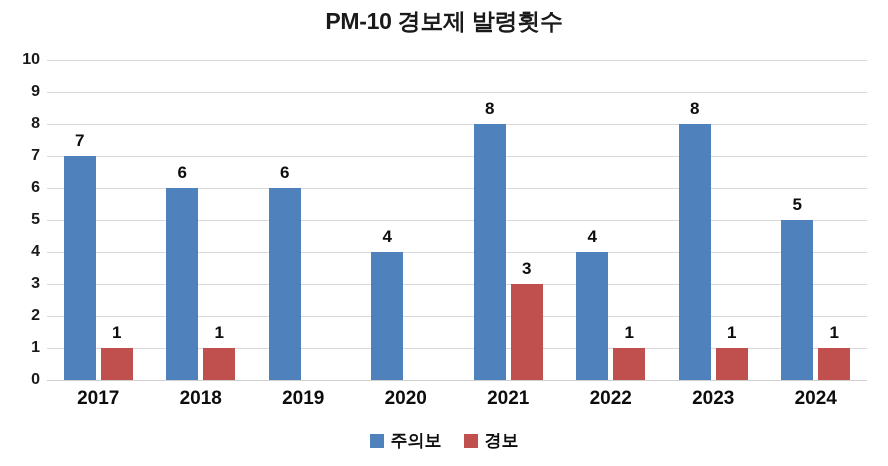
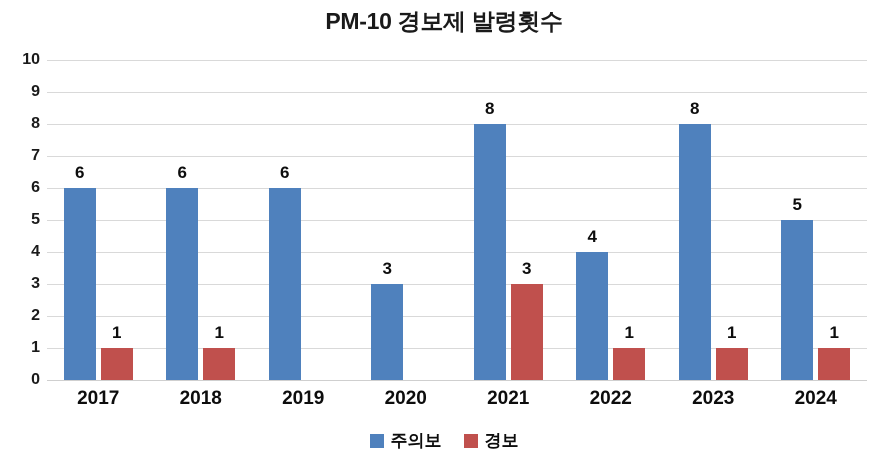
주의보/2017: 7 -> 6
주의보/2020: 4 -> 3
